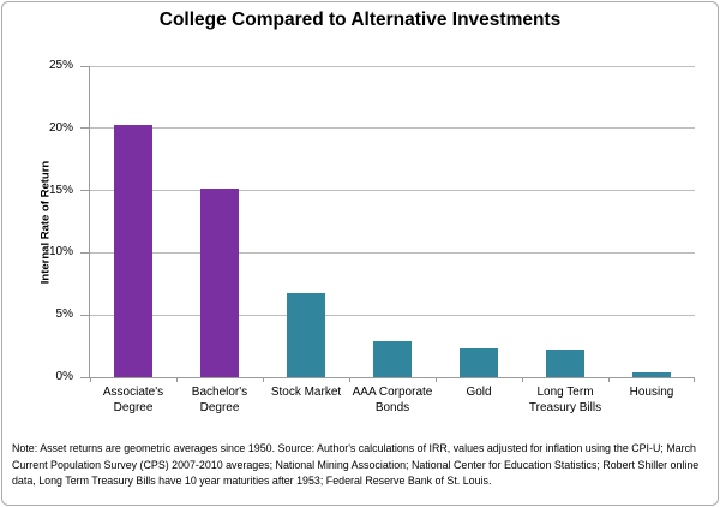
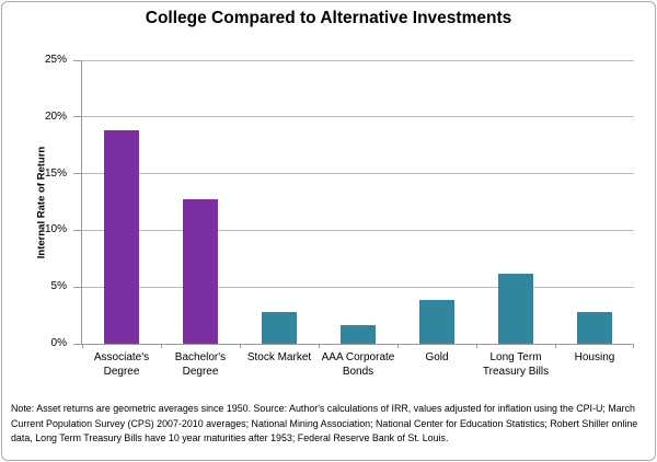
Associate's Degree: 20.3% -> 18.8%
Bachelor's Degree: 15.2% -> 12.7%
Stock Market: 6.8% -> 2.8%
AAA Corporate Bonds: 2.9% -> 1.6%
Gold: 2.3% -> 3.9%
Long Term Treasury Bills: 2.2% -> 6.2%
Housing: 0.4% -> 2.8%
